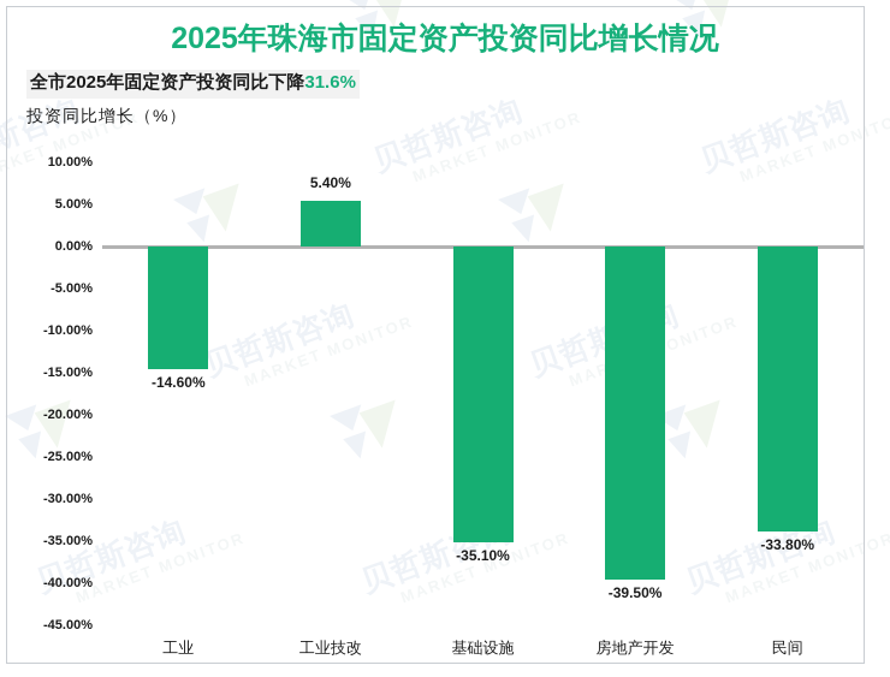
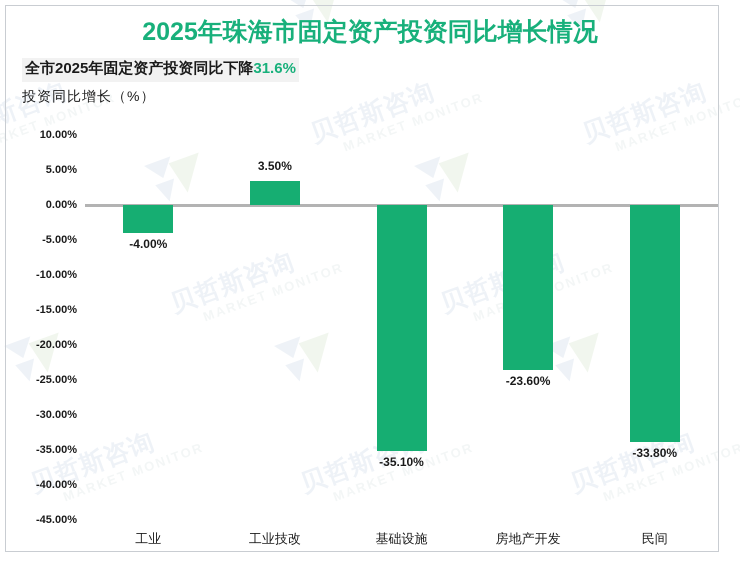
工业: -14.60% -> -4.00%
工业技改: 5.40% -> 3.50%
房地产开发: -39.50% -> -23.60%
